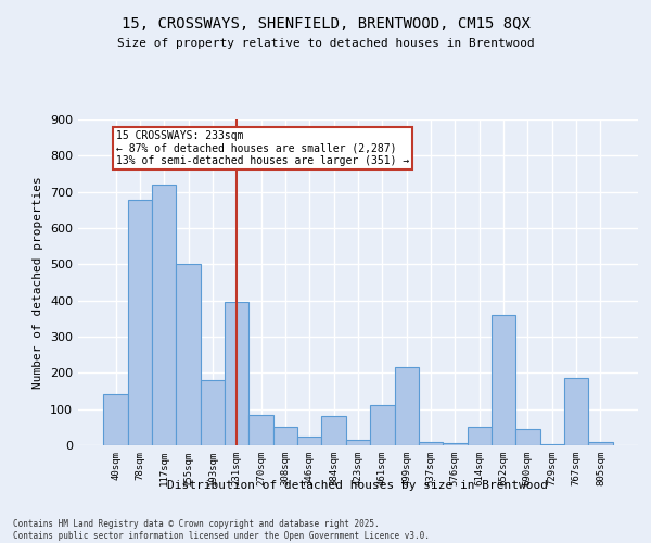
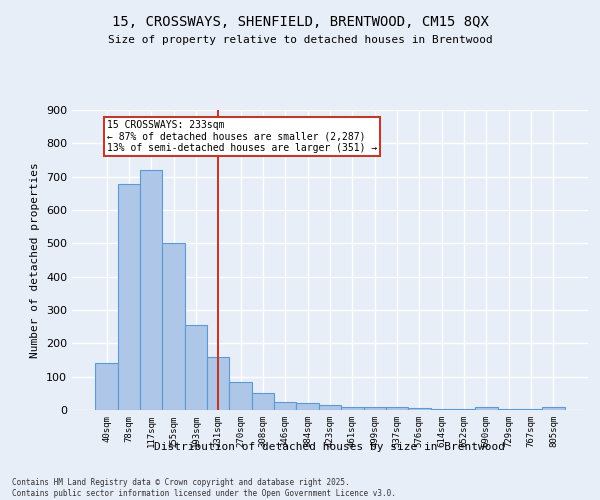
193sqm: 180 -> 255
231sqm: 395 -> 158
384sqm: 80 -> 20
461sqm: 110 -> 10
499sqm: 215 -> 10
614sqm: 50 -> 3
652sqm: 360 -> 2
690sqm: 45 -> 8
767sqm: 185 -> 2
